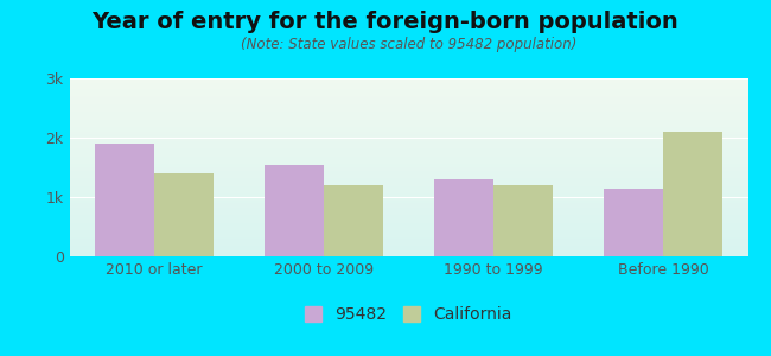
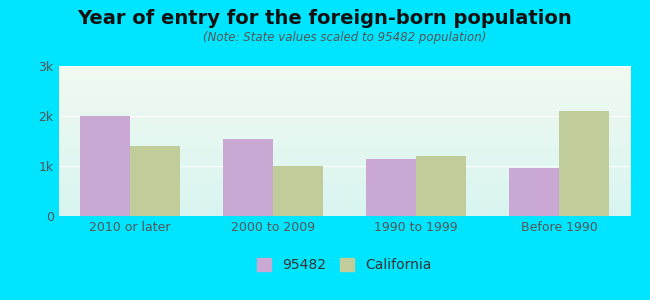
95482/2010 or later: 1.90k -> 2.00k
California/2000 to 2009: 1.2k -> 1.0k
95482/1990 to 1999: 1.30k -> 1.14k
95482/Before 1990: 1.15k -> 0.96k
